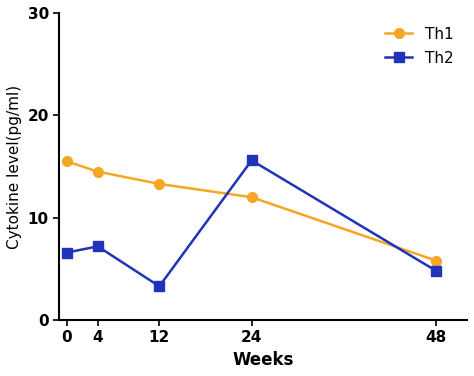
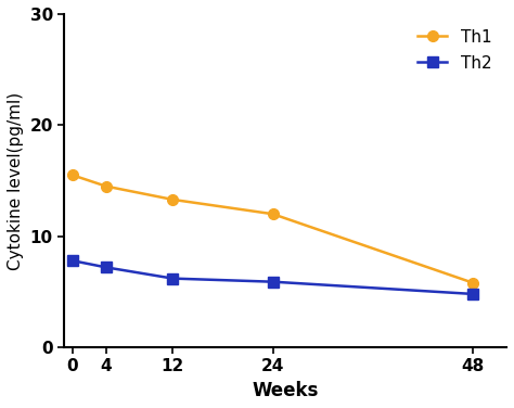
Th2/0: 6.6 -> 7.8
Th2/12: 3.3 -> 6.2
Th2/24: 15.6 -> 5.9
